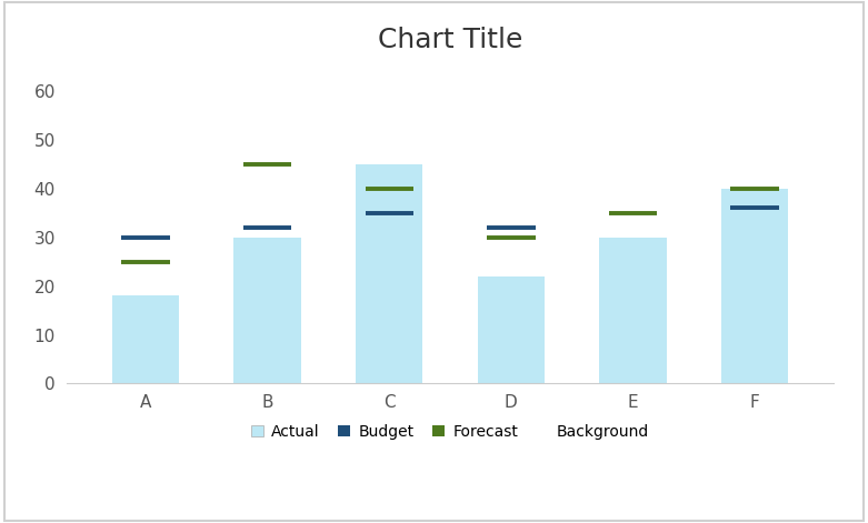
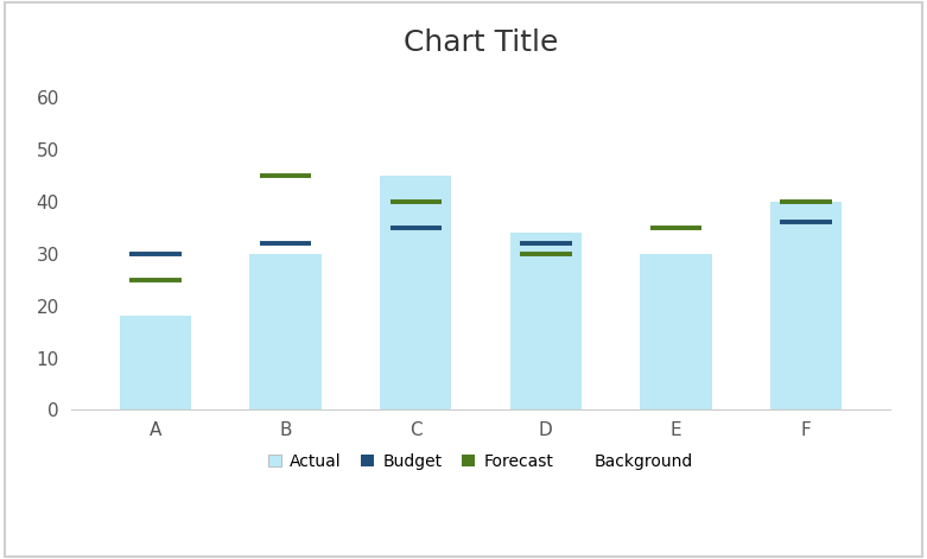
D: 22 -> 34
